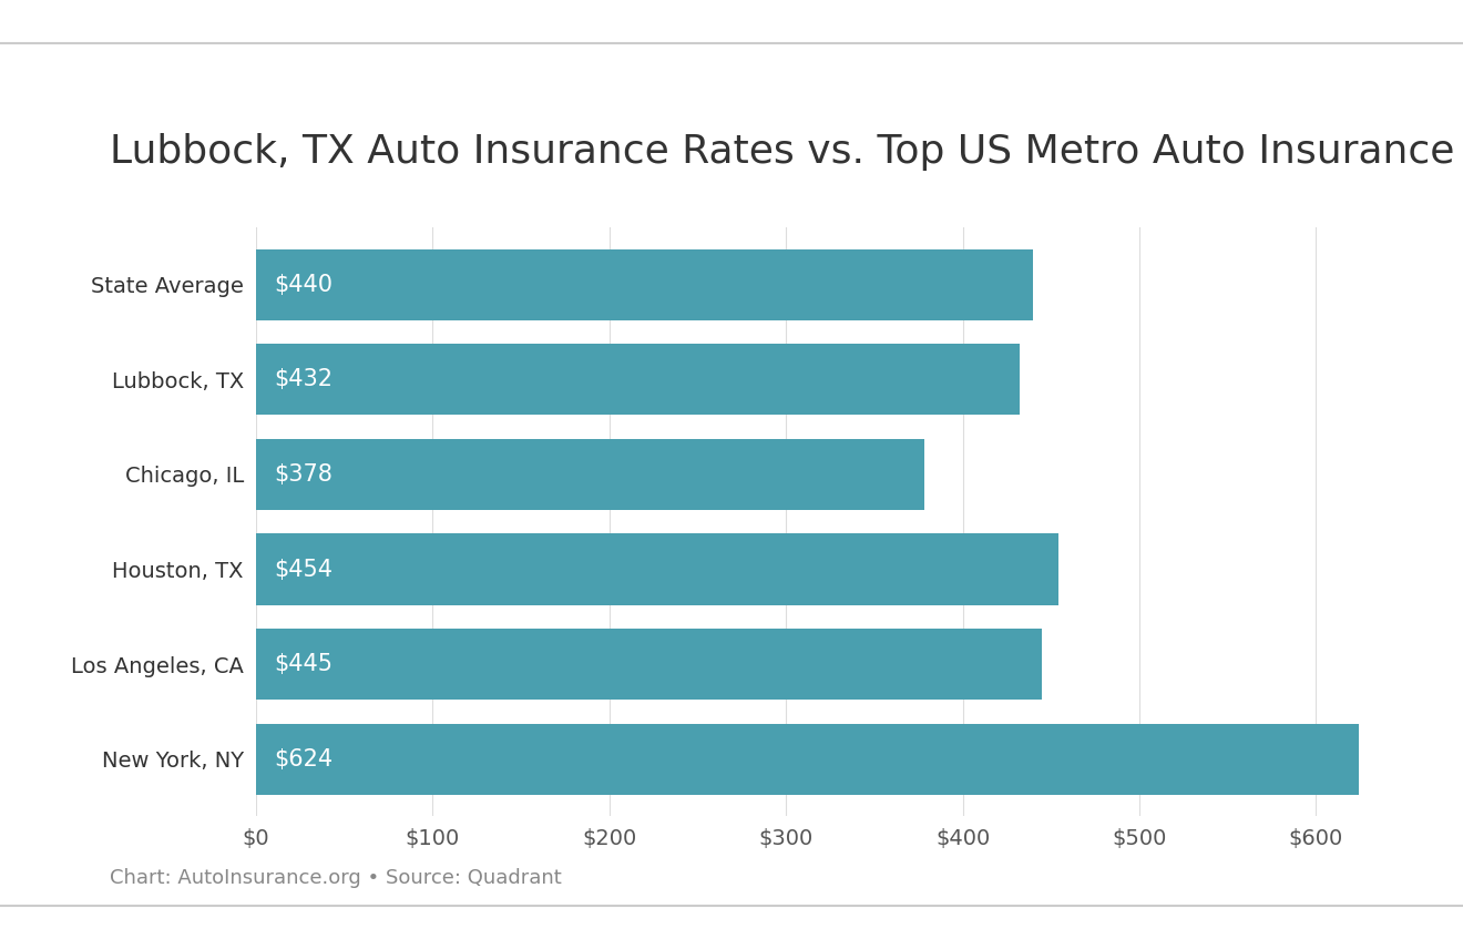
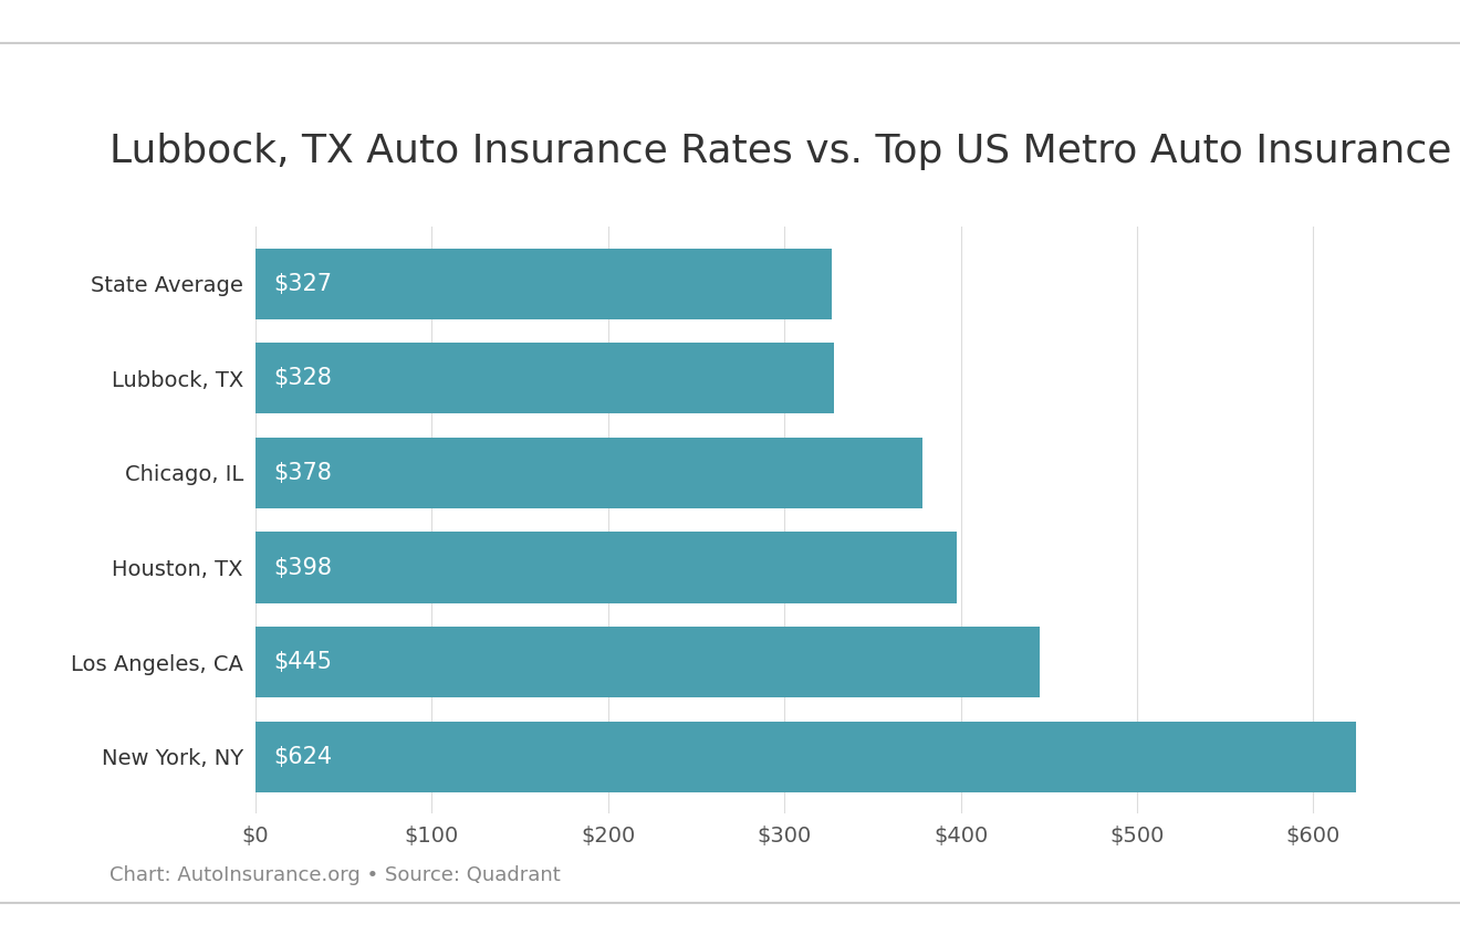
State Average: $440 -> $327
Lubbock, TX: $432 -> $328
Houston, TX: $454 -> $398
